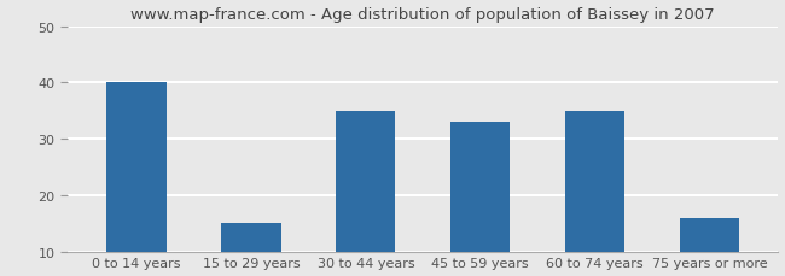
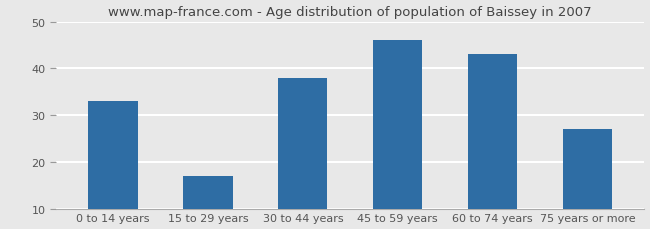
0 to 14 years: 40 -> 33
15 to 29 years: 15 -> 17
30 to 44 years: 35 -> 38
45 to 59 years: 33 -> 46
60 to 74 years: 35 -> 43
75 years or more: 16 -> 27
